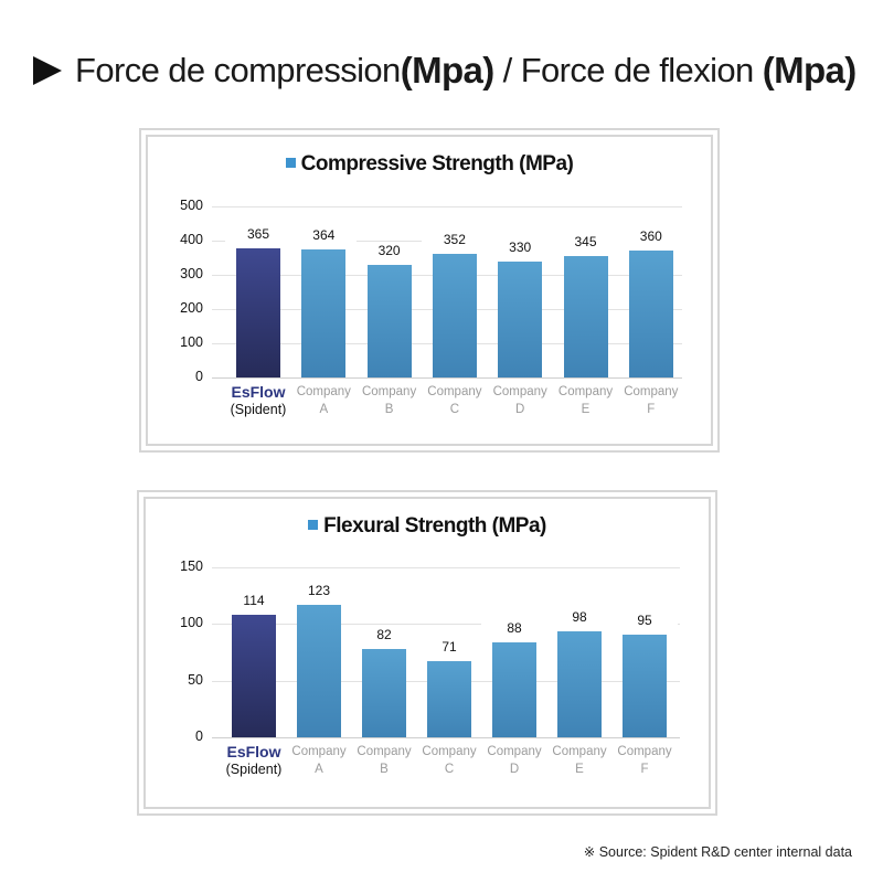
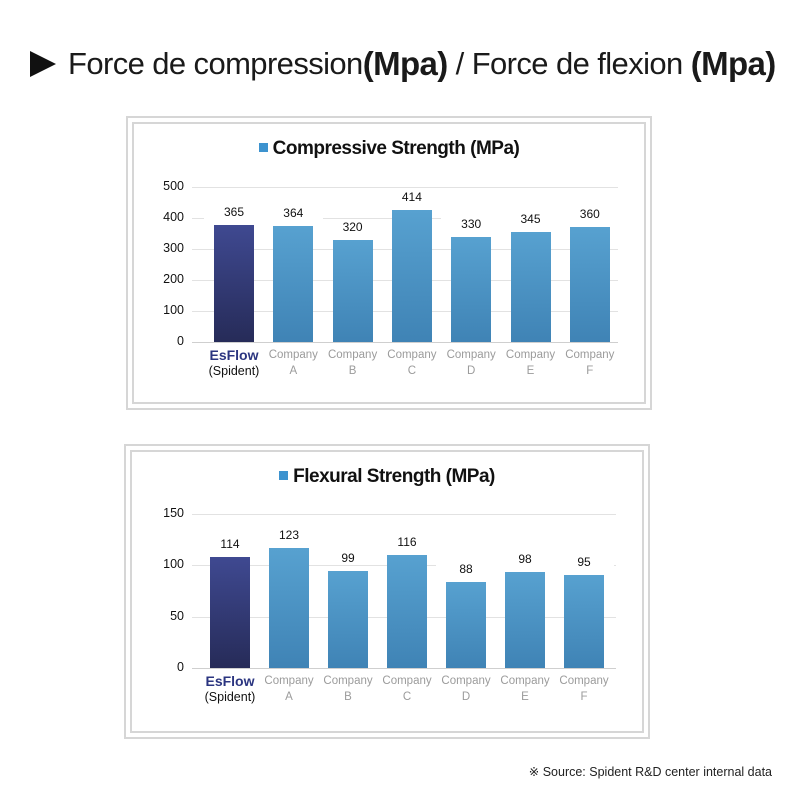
Compressive Strength (MPa)/Company C: 352 -> 414
Flexural Strength (MPa)/Company B: 82 -> 99
Flexural Strength (MPa)/Company C: 71 -> 116
